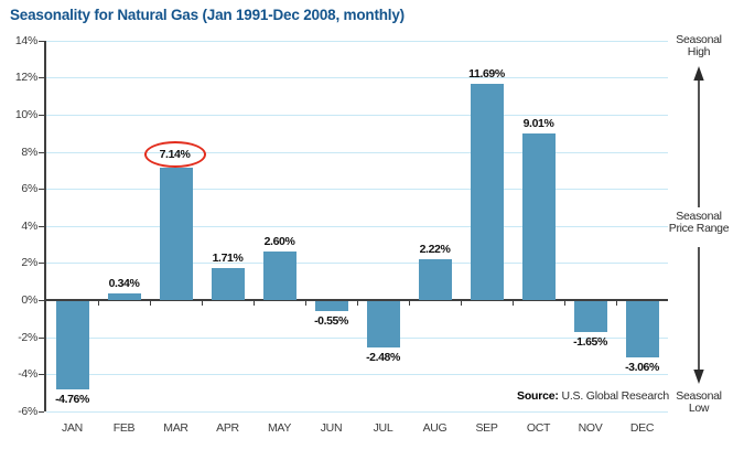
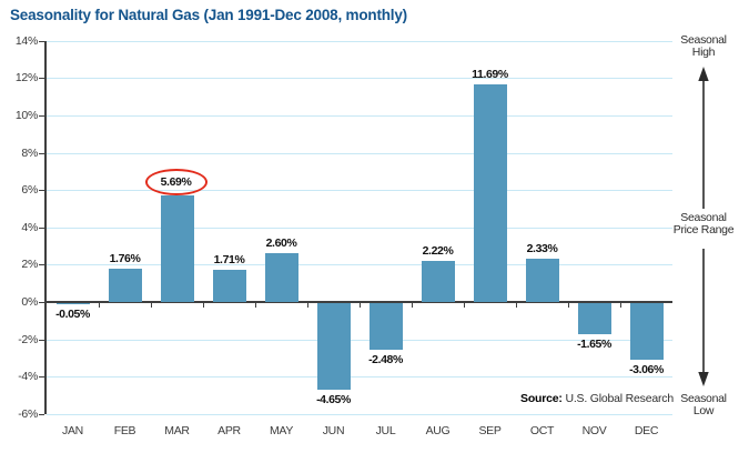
JAN: -4.76% -> -0.05%
FEB: 0.34% -> 1.76%
MAR: 7.14% -> 5.69%
JUN: -0.55% -> -4.65%
OCT: 9.01% -> 2.33%
